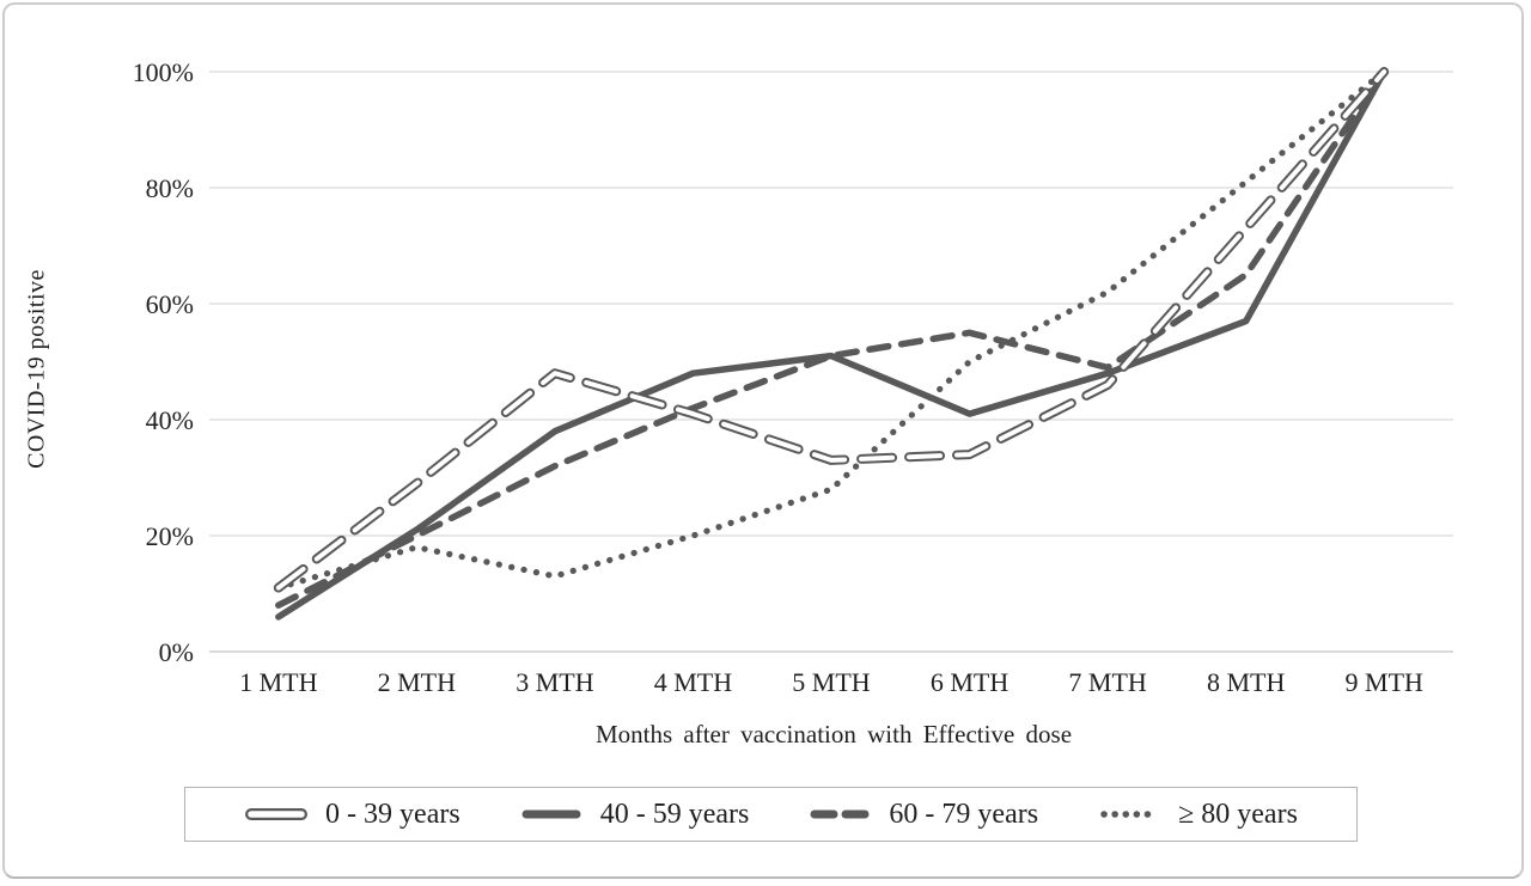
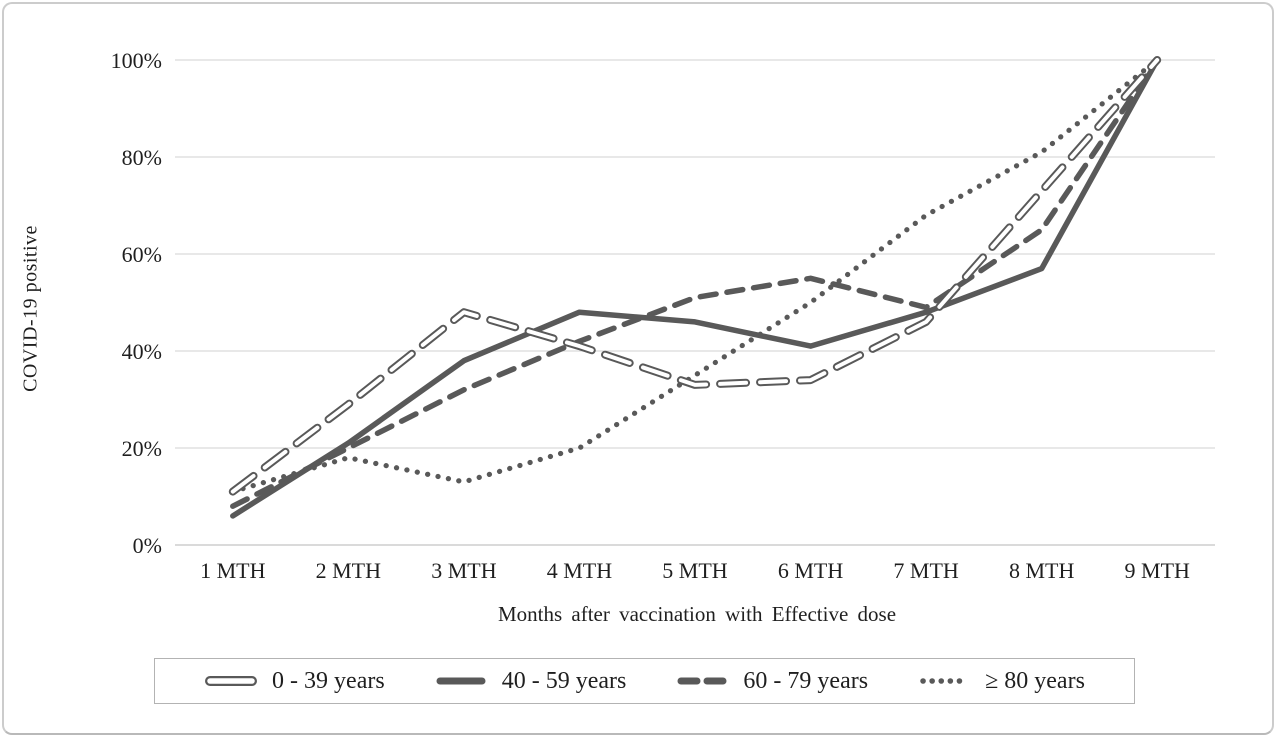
40 - 59 years/5 MTH: 51% -> 46%
≥ 80 years/5 MTH: 28% -> 35%
≥ 80 years/7 MTH: 62% -> 68%
